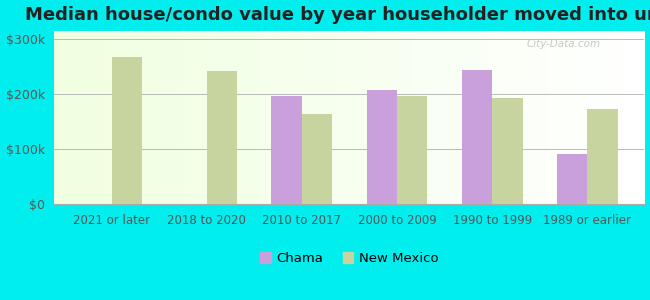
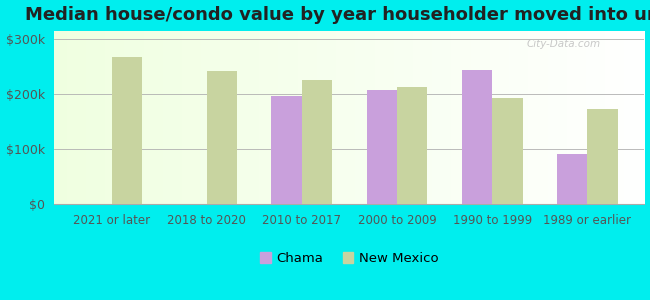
New Mexico/2010 to 2017: $164k -> $225k
New Mexico/2000 to 2009: $196k -> $213k
